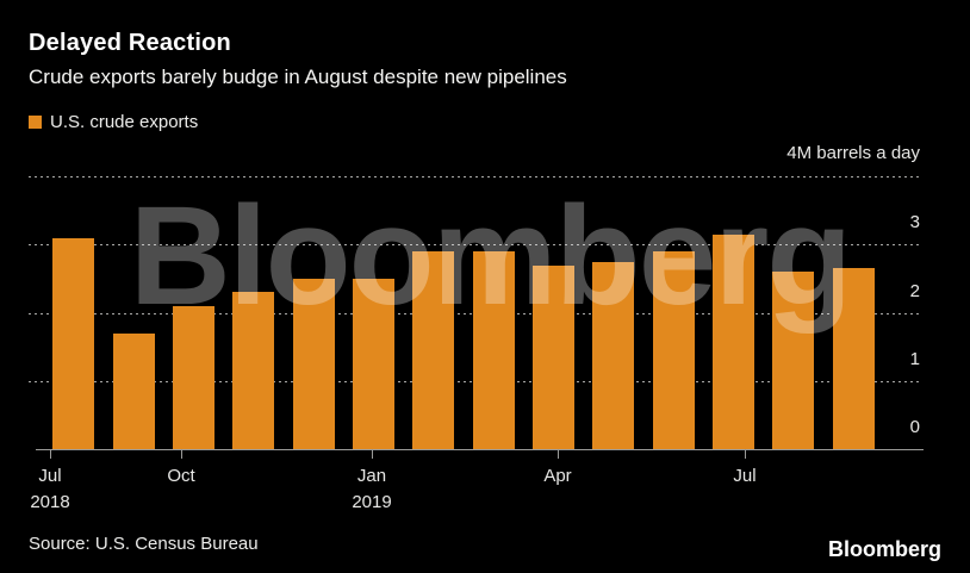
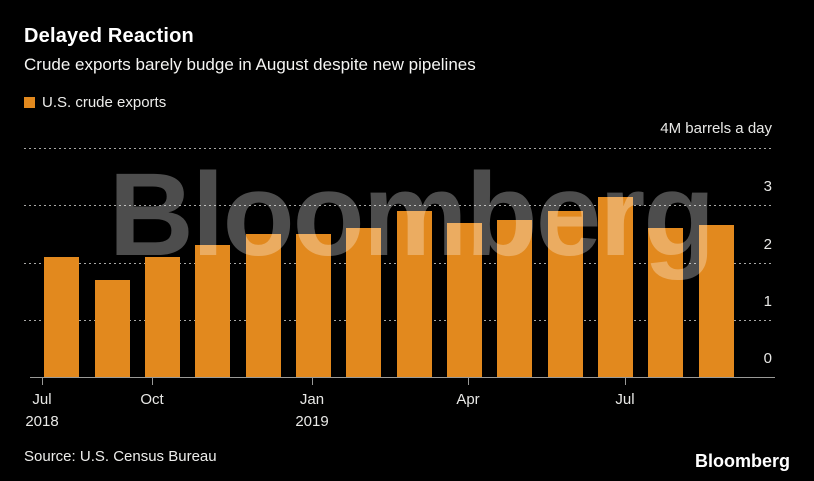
Jul 2018: 3.1 -> 2.1
Jan 2019: 2.9 -> 2.6
